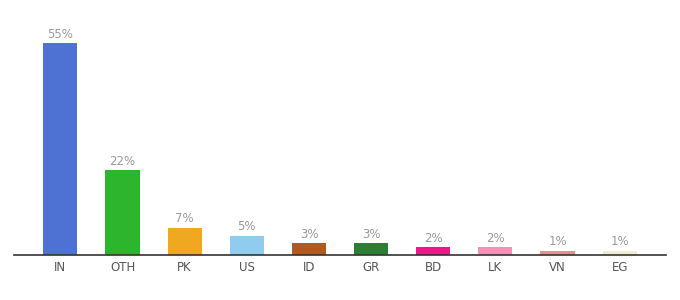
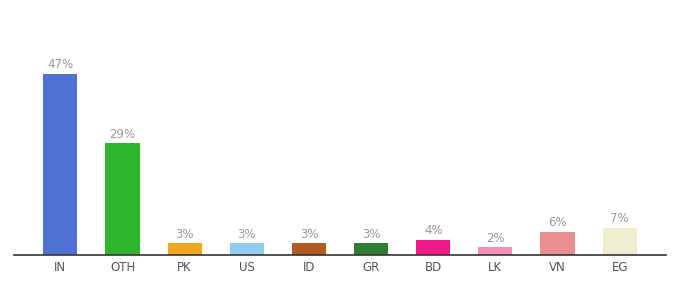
IN: 55% -> 47%
OTH: 22% -> 29%
PK: 7% -> 3%
US: 5% -> 3%
BD: 2% -> 4%
VN: 1% -> 6%
EG: 1% -> 7%
